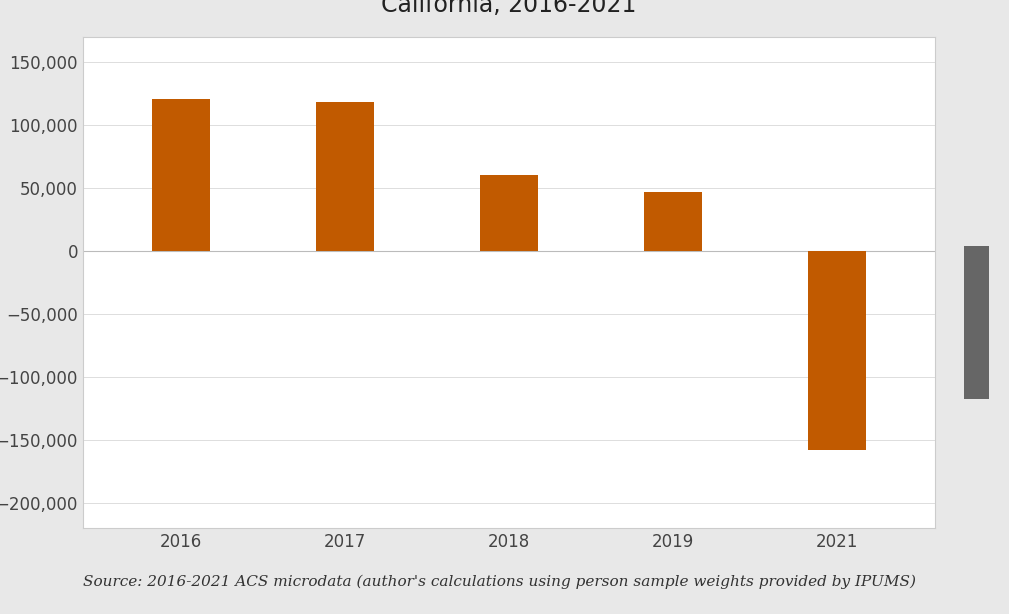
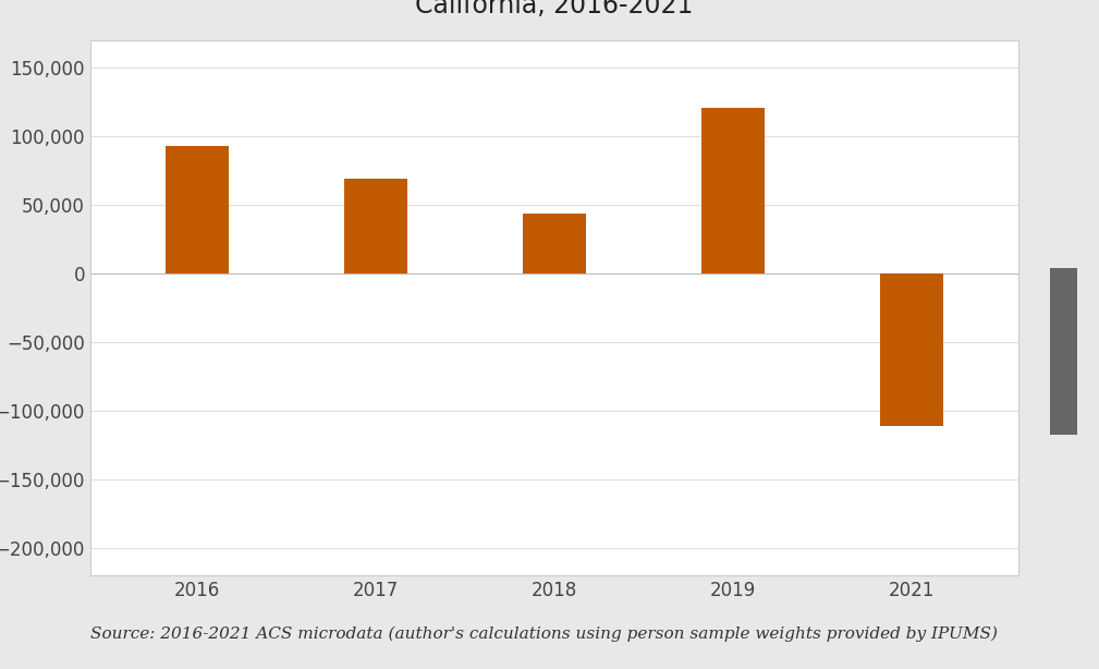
2016: 121,000 -> 93,000
2017: 118,000 -> 69,000
2018: 60,000 -> 44,000
2019: 47,000 -> 121,000
2021: -158,000 -> -111,000
